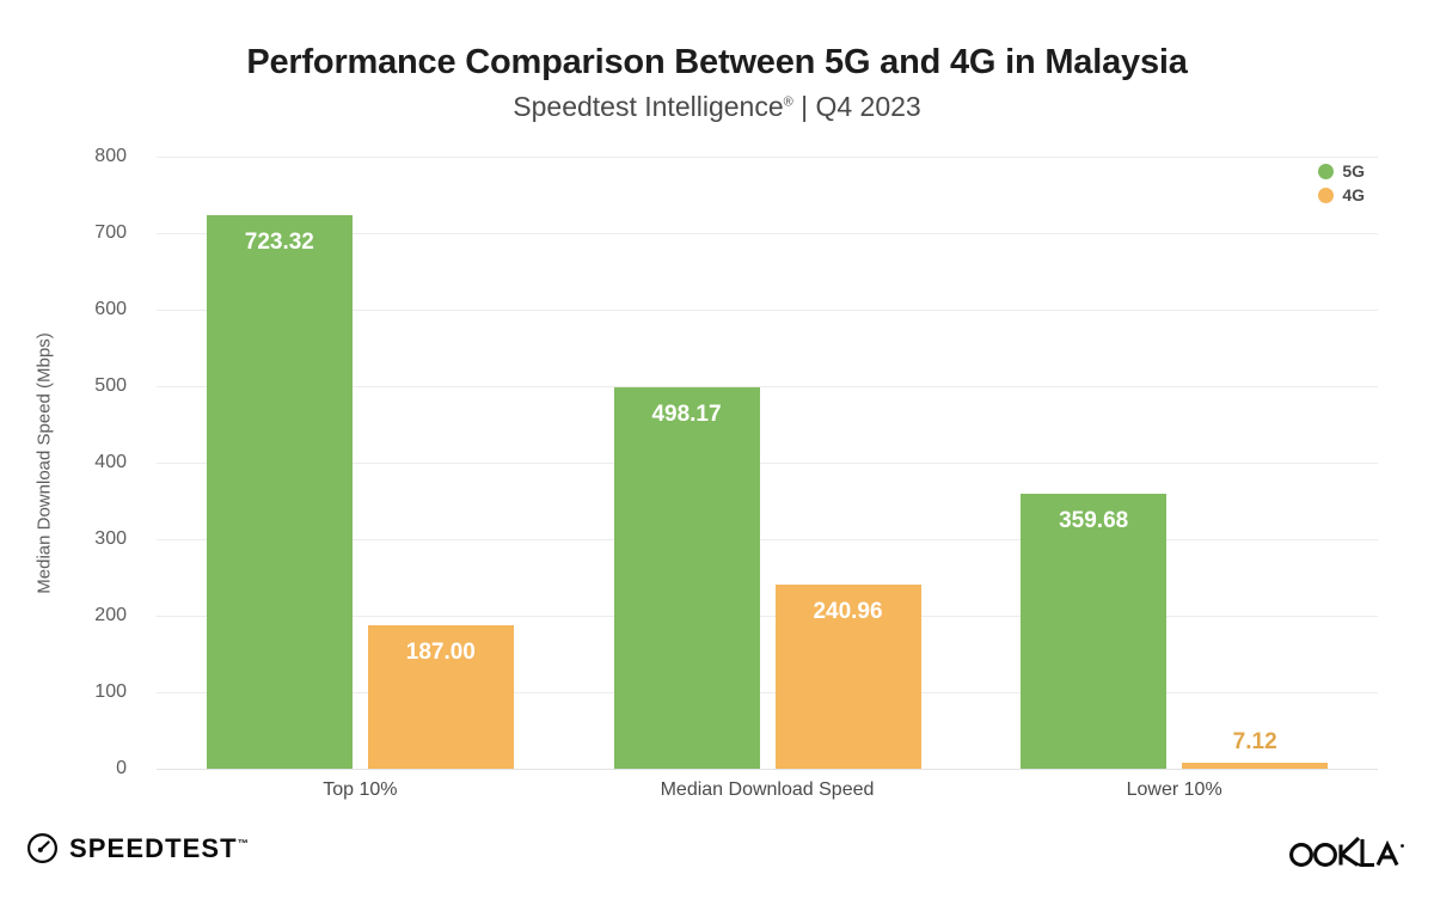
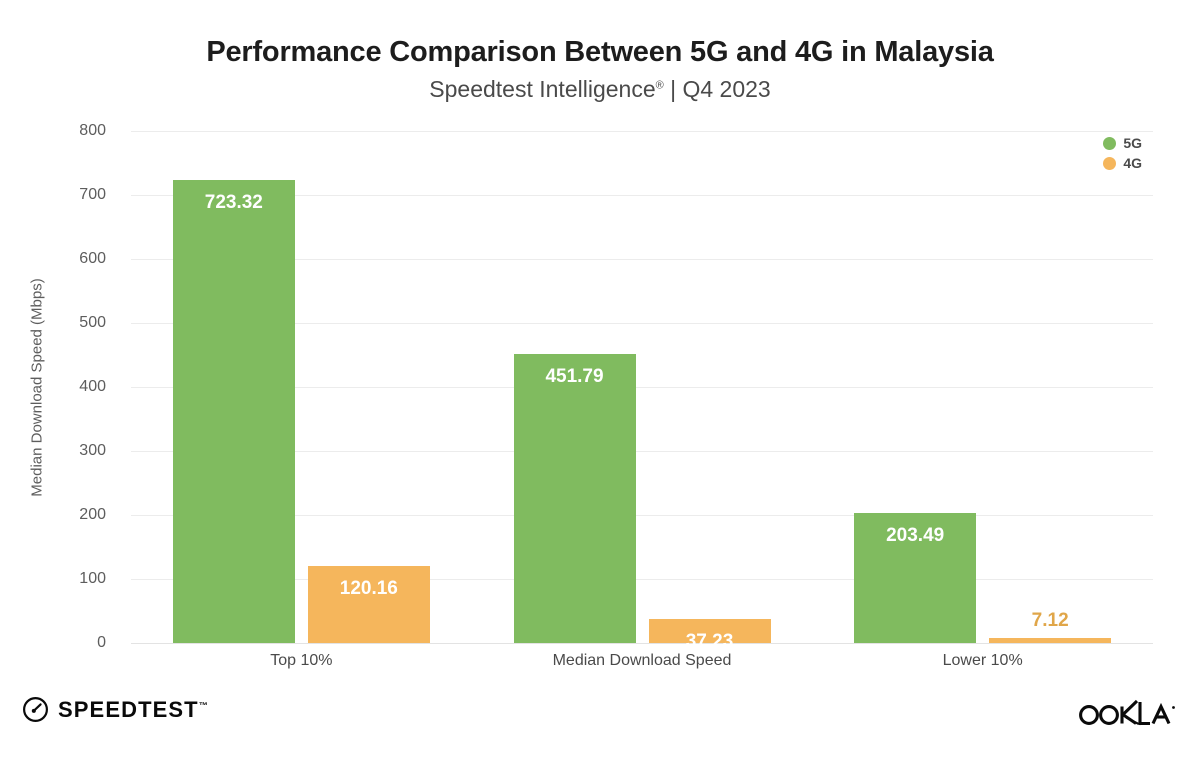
4G/Top 10%: 187.00 -> 120.16
5G/Median Download Speed: 498.17 -> 451.79
4G/Median Download Speed: 240.96 -> 37.23
5G/Lower 10%: 359.68 -> 203.49
